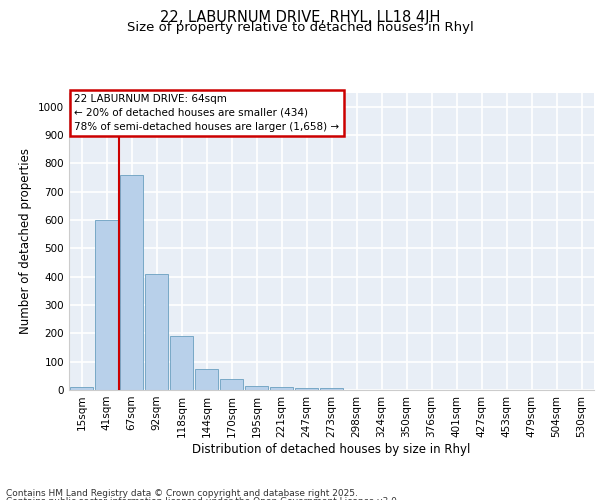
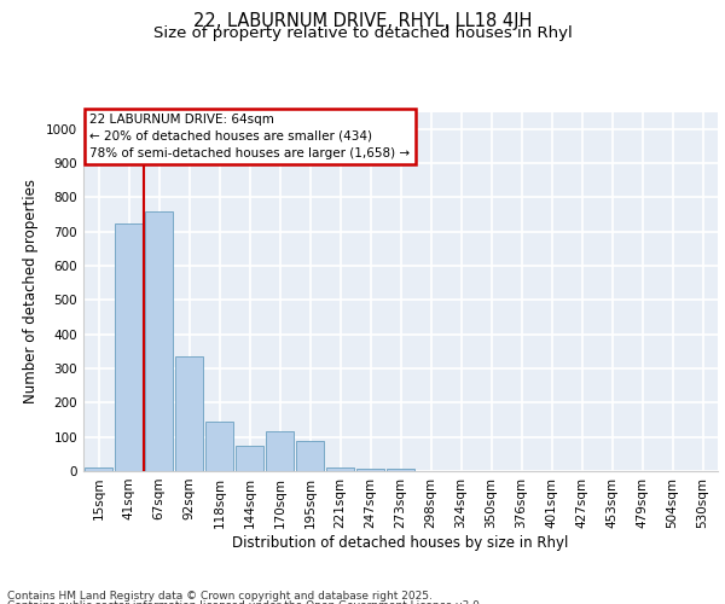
41sqm: 600 -> 725
92sqm: 410 -> 335
118sqm: 190 -> 145
170sqm: 38 -> 115
195sqm: 14 -> 90
